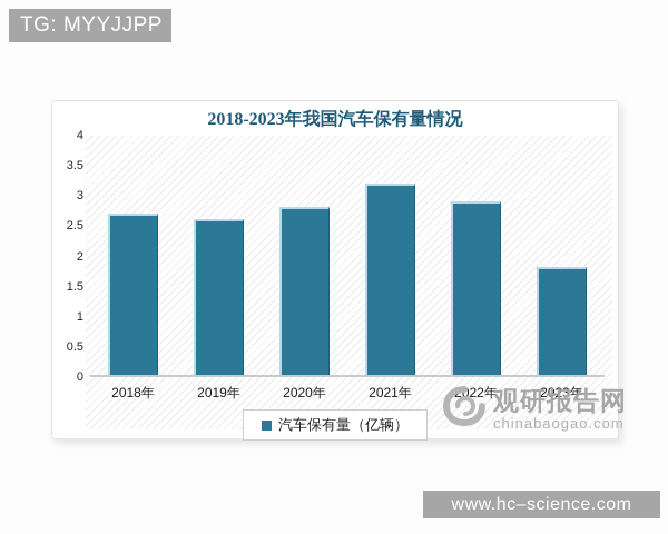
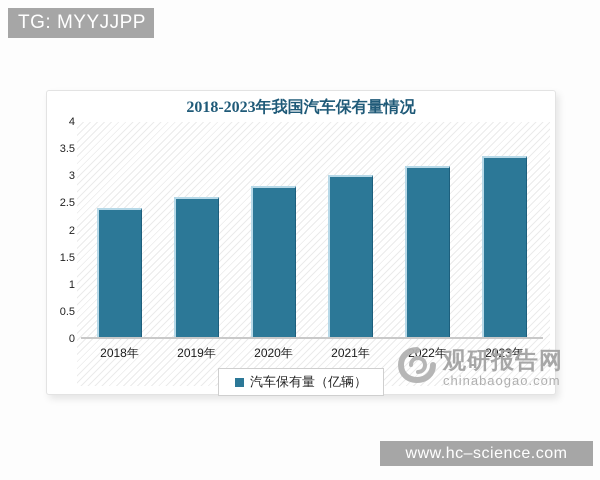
2018年: 2.7 -> 2.4
2021年: 3.2 -> 3.0
2022年: 2.9 -> 3.2
2023年: 1.8 -> 3.4
